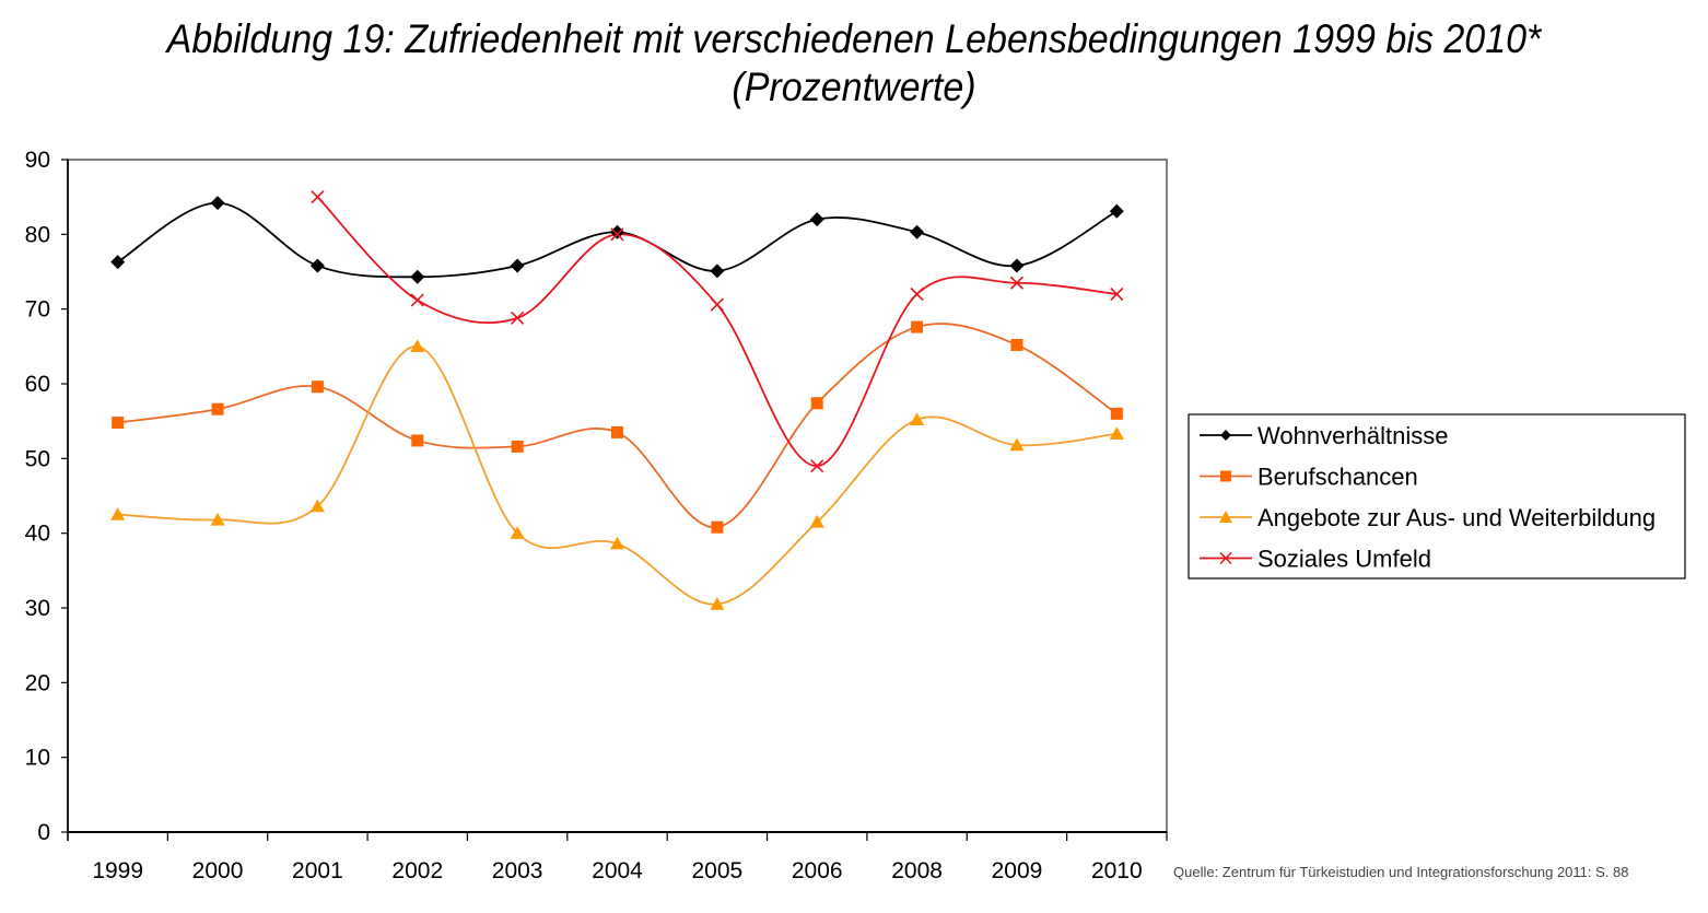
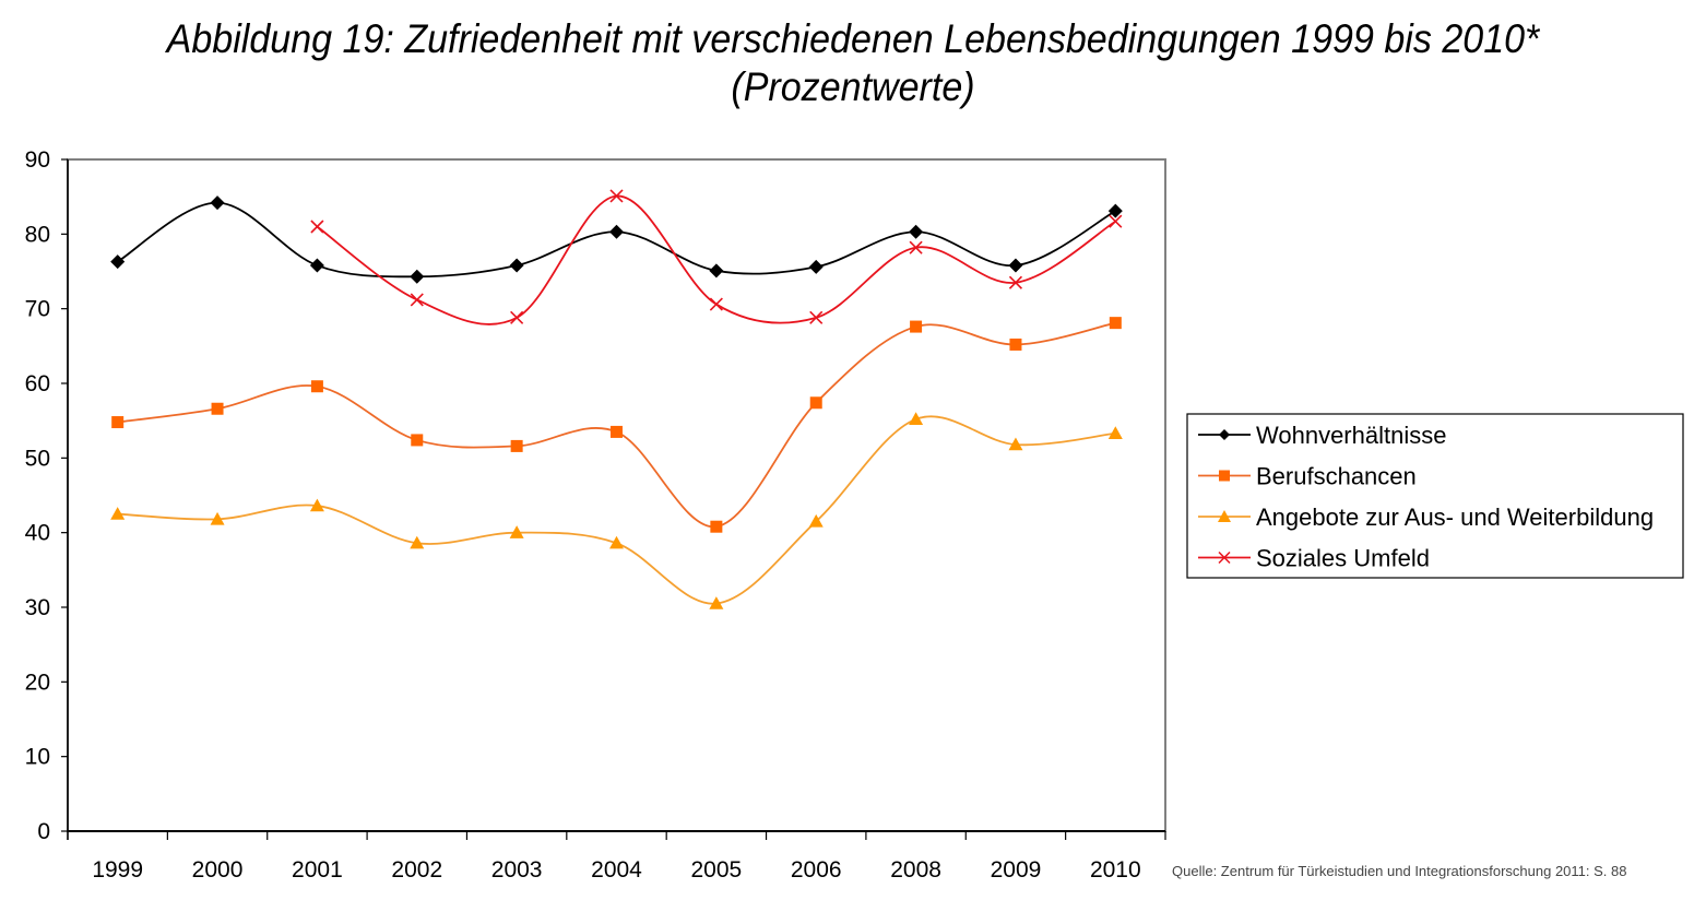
Soziales Umfeld/2001: 85 -> 81
Angebote zur Aus- und Weiterbildung/2002: 65 -> 39
Soziales Umfeld/2004: 80 -> 85
Wohnverhältnisse/2006: 82 -> 76
Soziales Umfeld/2006: 49 -> 69
Soziales Umfeld/2008: 72 -> 78
Berufschancen/2010: 56 -> 68
Soziales Umfeld/2010: 72 -> 82
